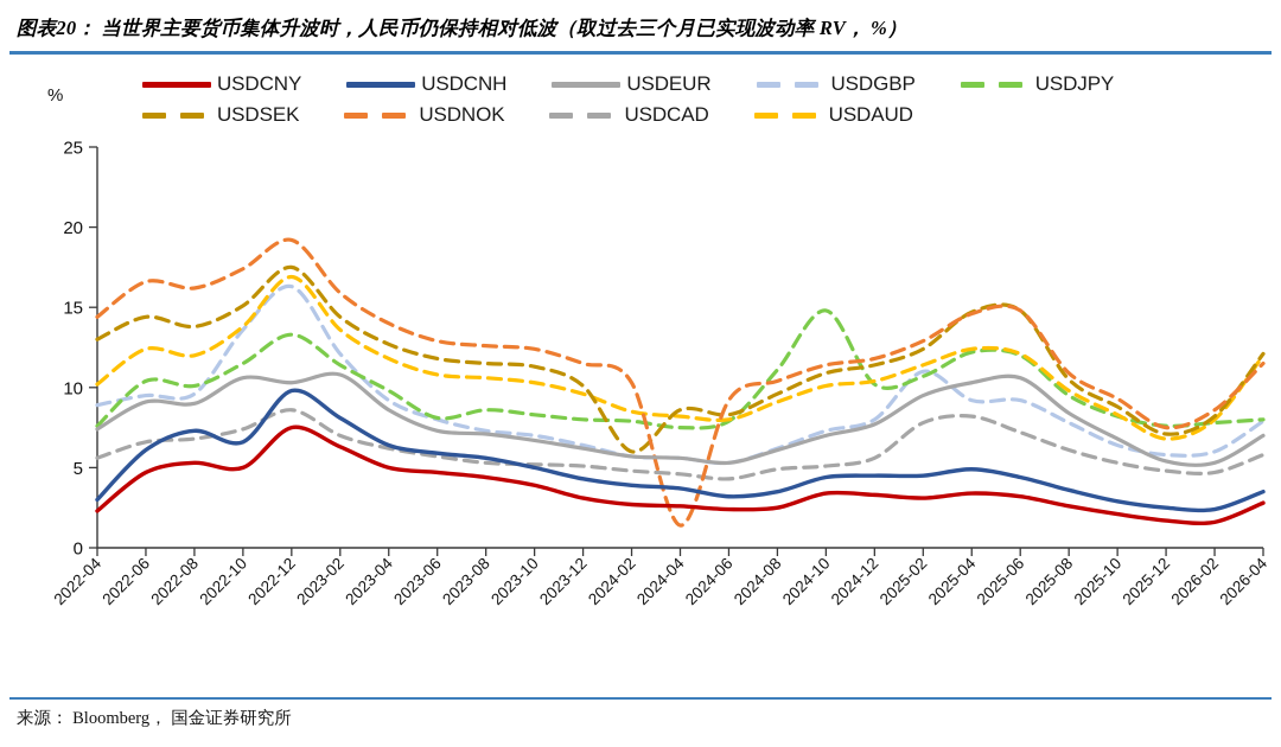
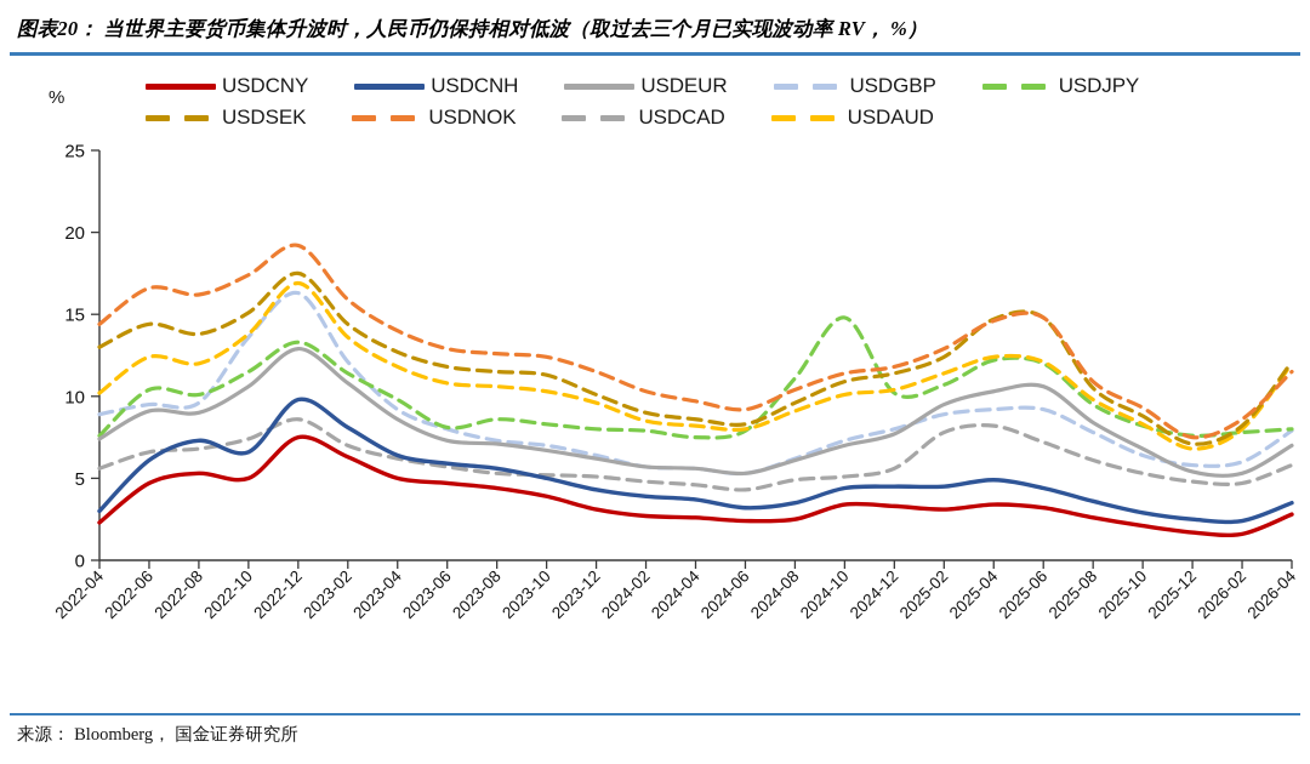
USDEUR/2022-12: 10.3 -> 12.9
USDSEK/2024-02: 6.0 -> 9.0
USDNOK/2024-04: 1.4 -> 9.7
USDGBP/2025-02: 11.0 -> 8.9
